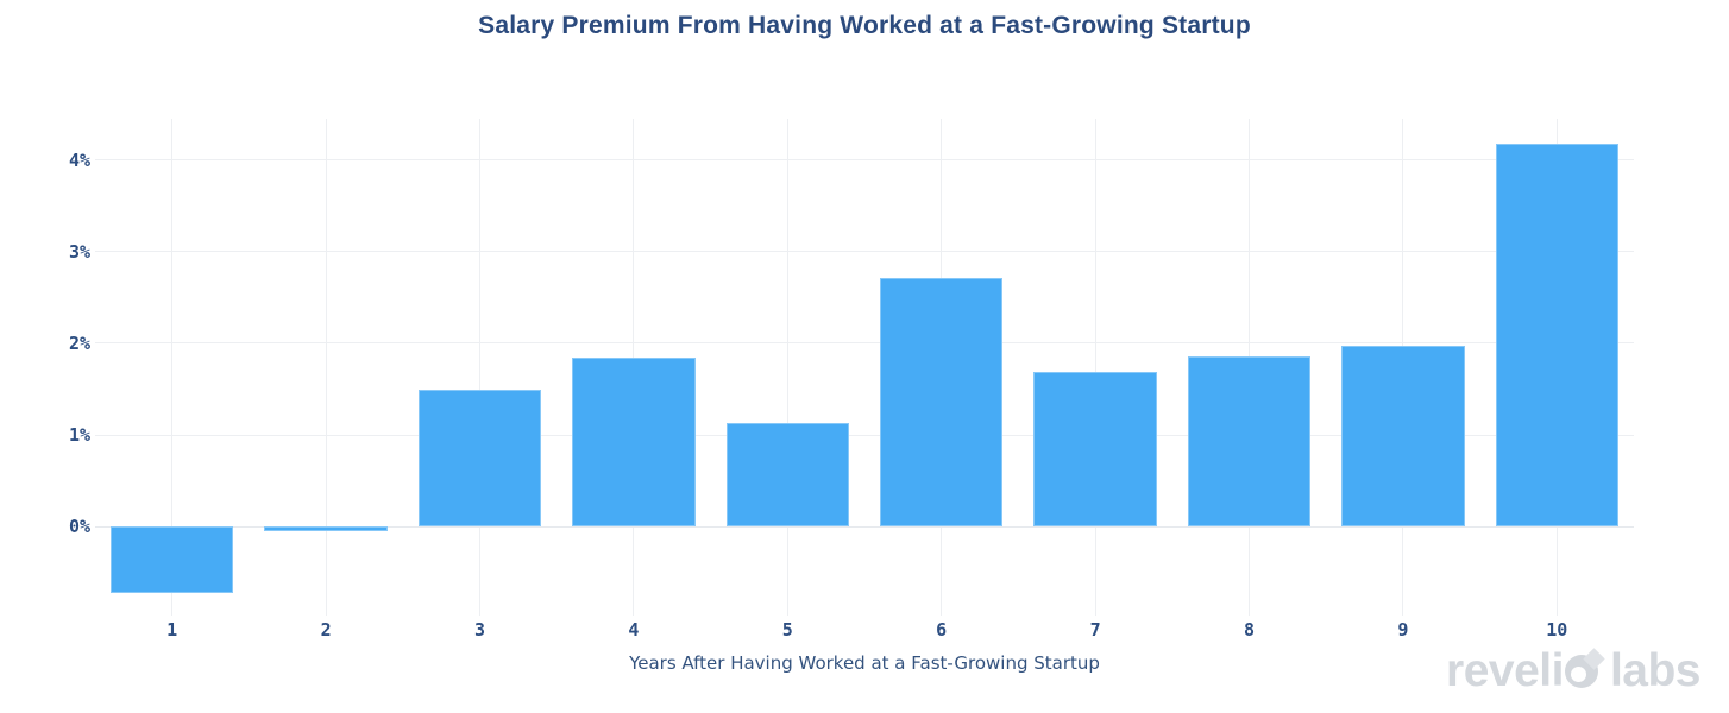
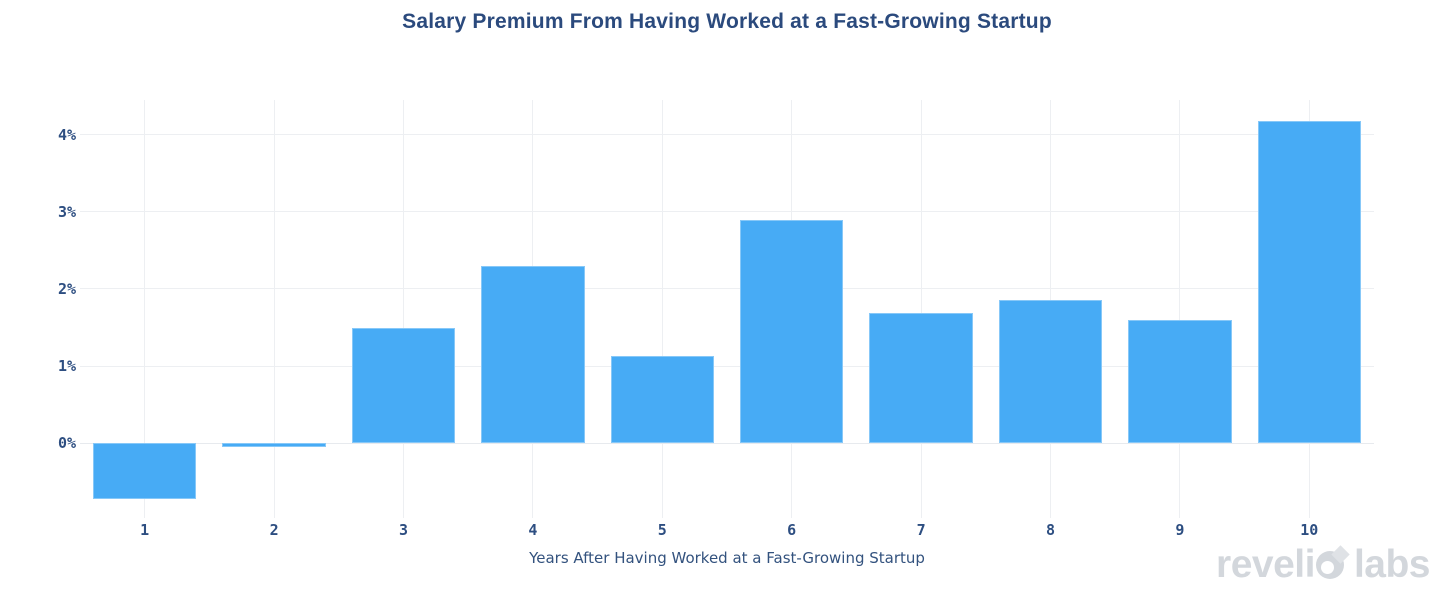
4: 1.8% -> 2.3%
6: 2.7% -> 2.9%
9: 2.0% -> 1.6%
